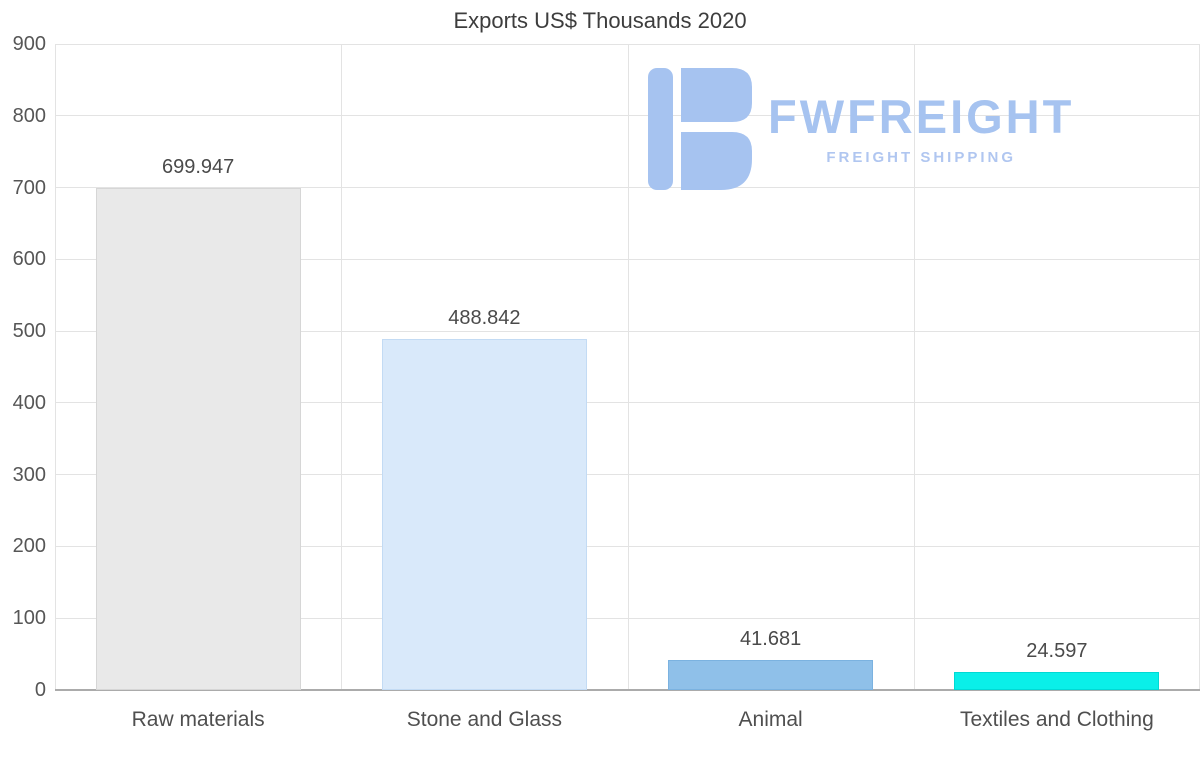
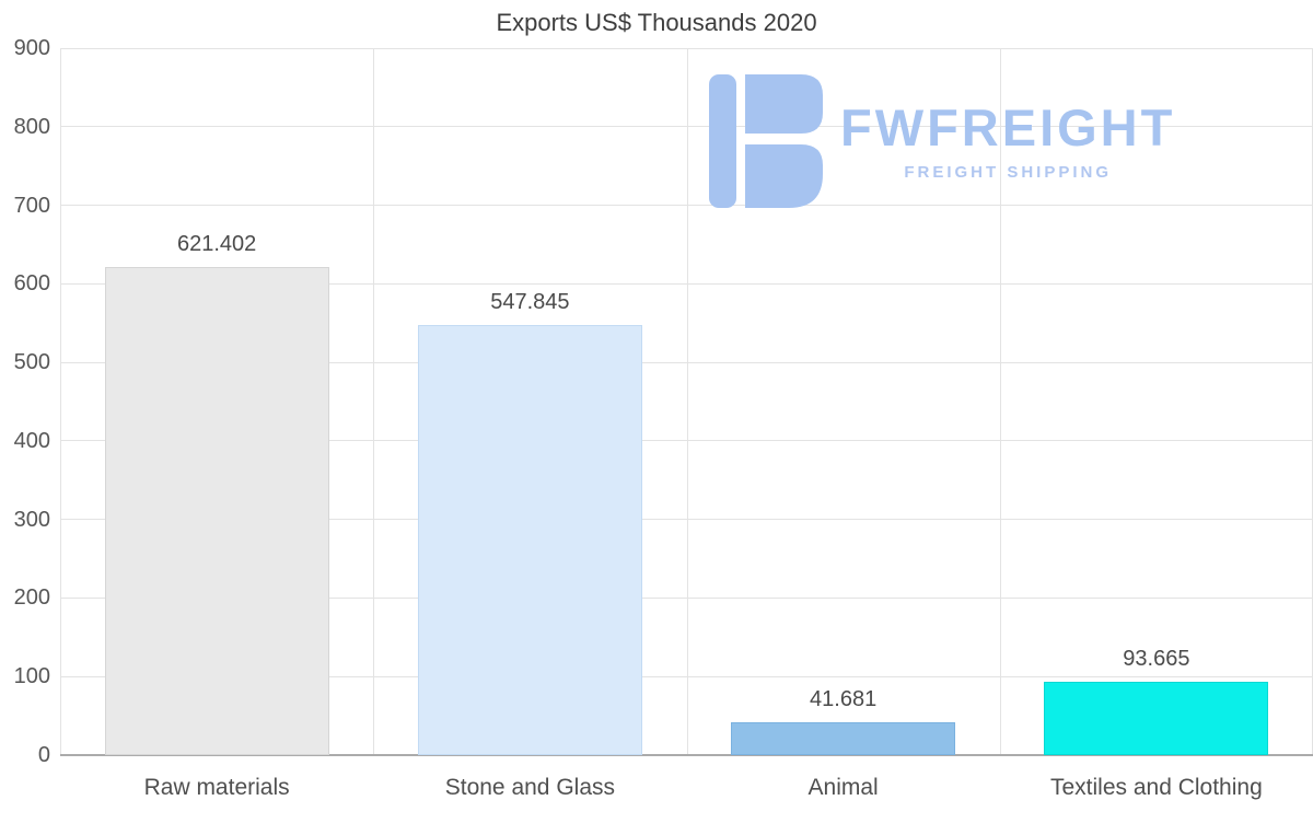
Raw materials: 699.947 -> 621.402
Stone and Glass: 488.842 -> 547.845
Textiles and Clothing: 24.597 -> 93.665
